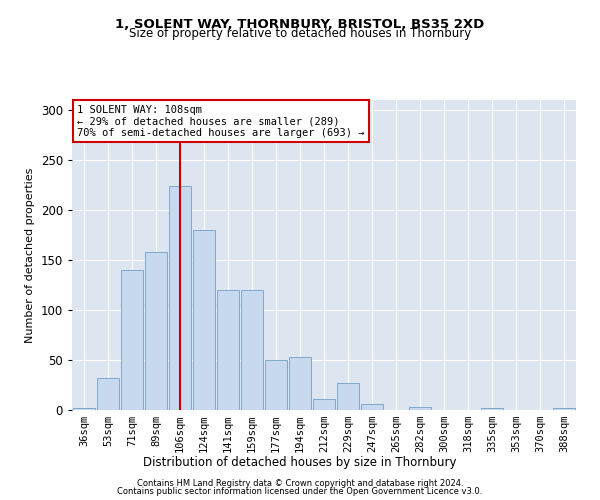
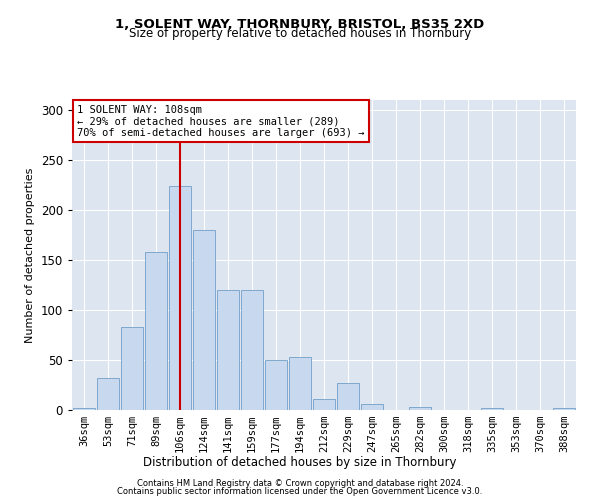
71sqm: 140 -> 83
